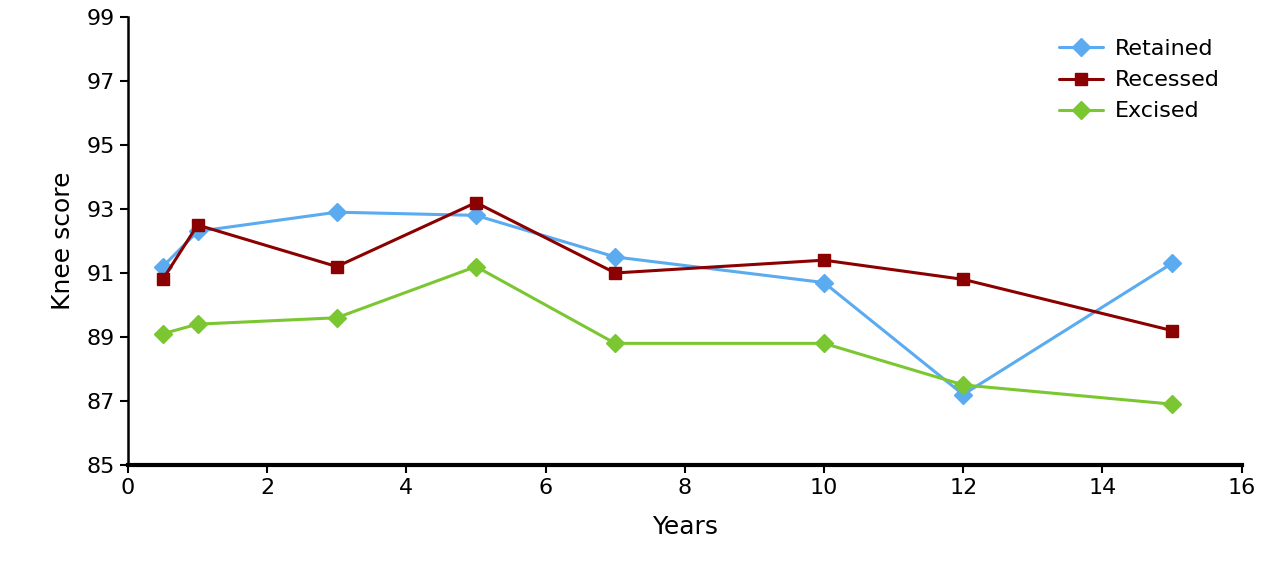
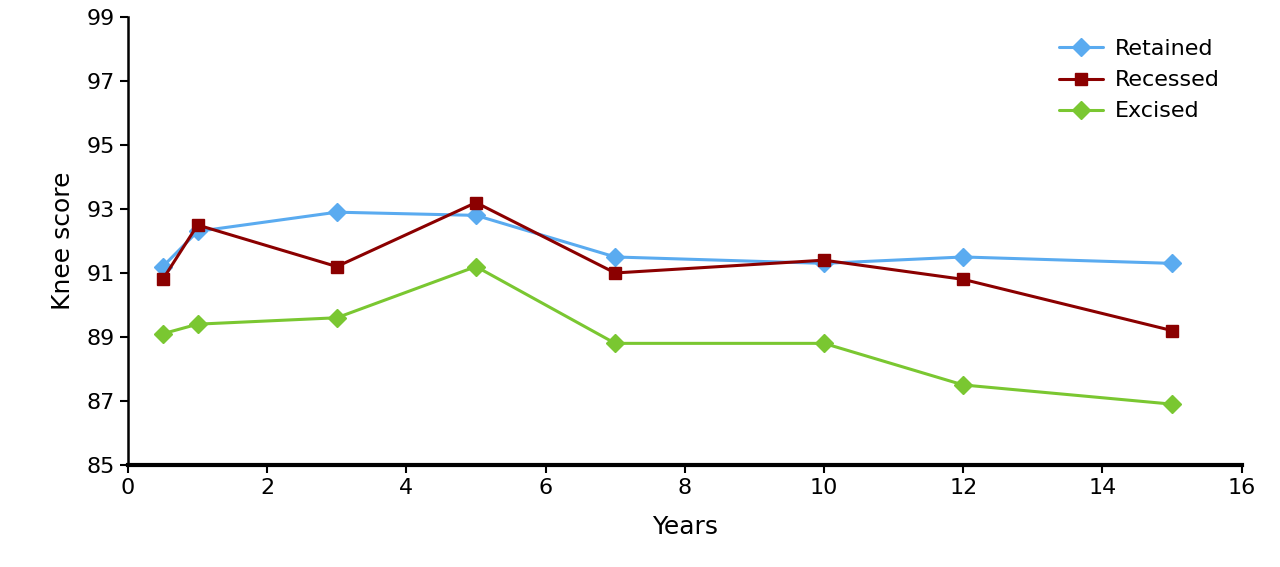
Retained/10: 90.7 -> 91.3
Retained/12: 87.2 -> 91.5
